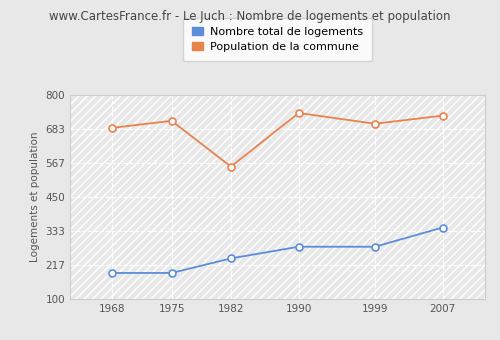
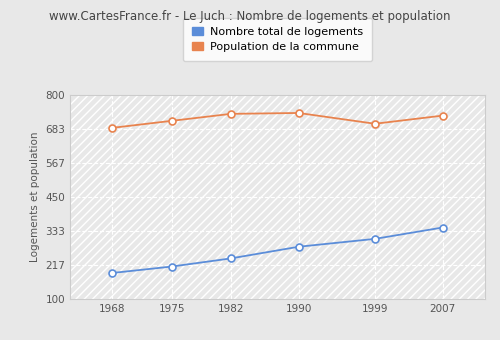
Nombre total de logements/1975: 190 -> 212
Population de la commune/1982: 555 -> 736
Nombre total de logements/1999: 280 -> 307
